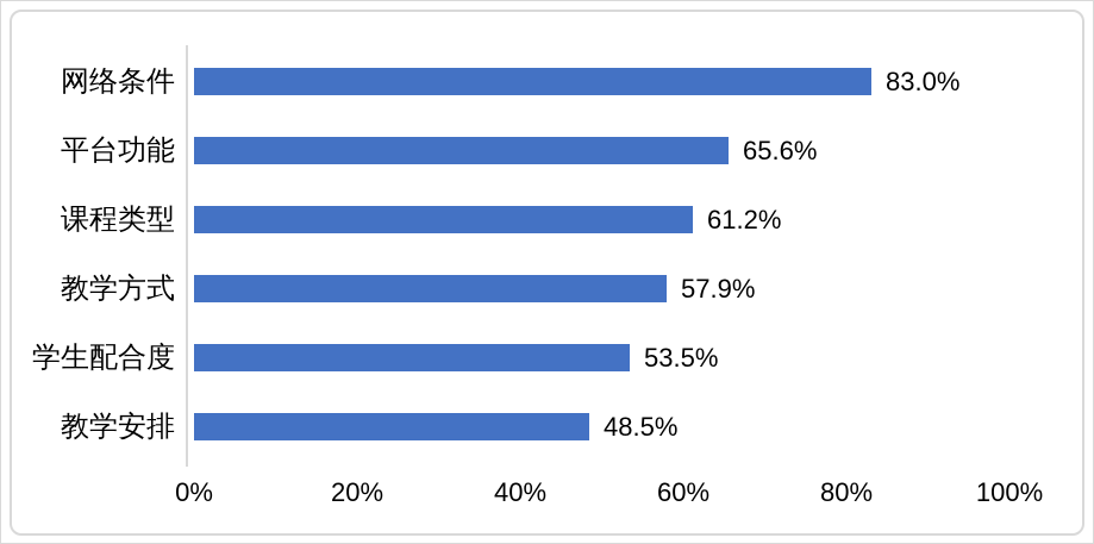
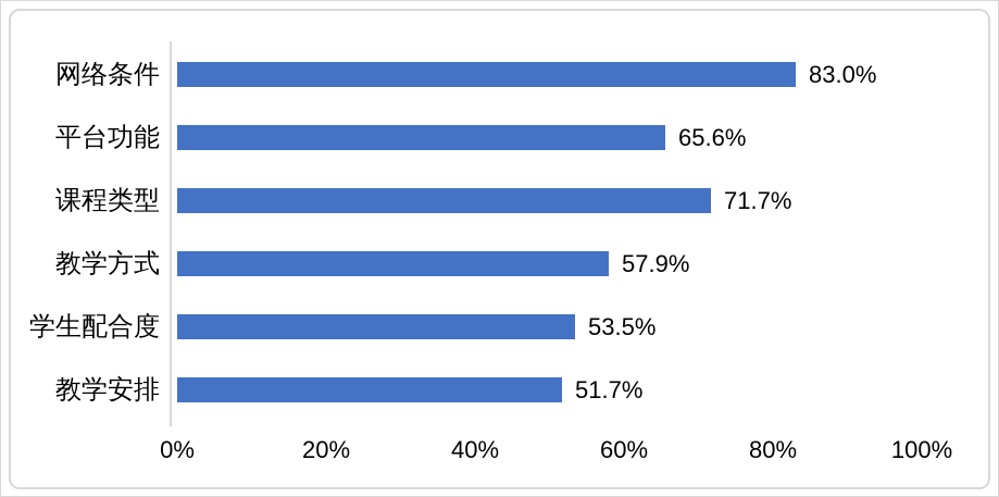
课程类型: 61.2% -> 71.7%
教学安排: 48.5% -> 51.7%
